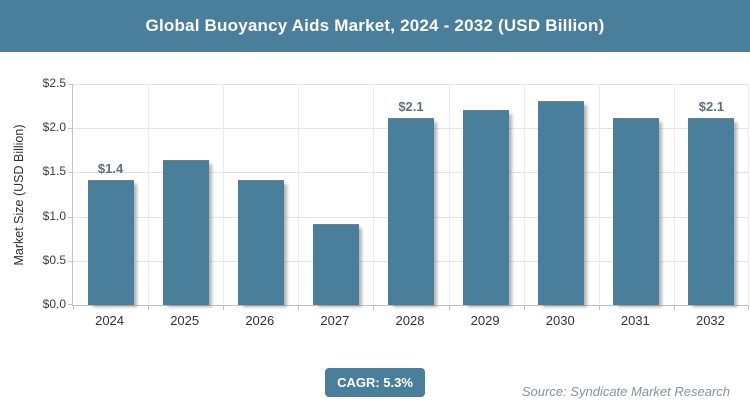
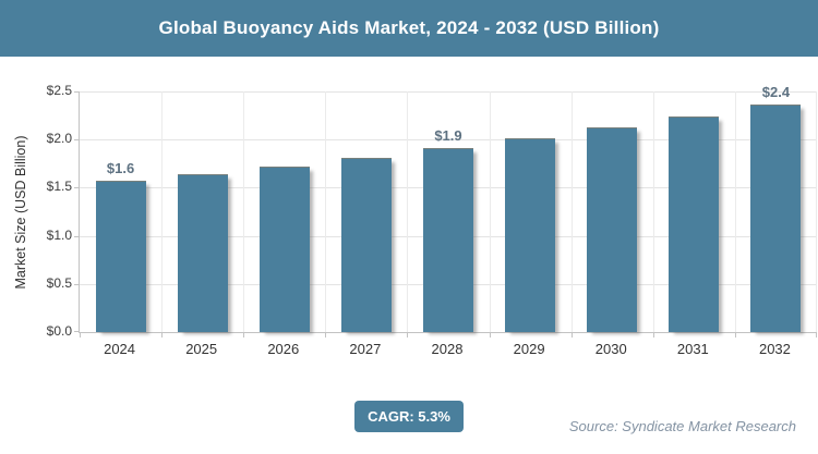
2024: $1.4 -> $1.6
2026: $1.4 -> $1.7
2027: $0.9 -> $1.8
2028: $2.1 -> $1.9
2029: $2.2 -> $2.0
2030: $2.3 -> $2.1
2031: $2.1 -> $2.2
2032: $2.1 -> $2.4
